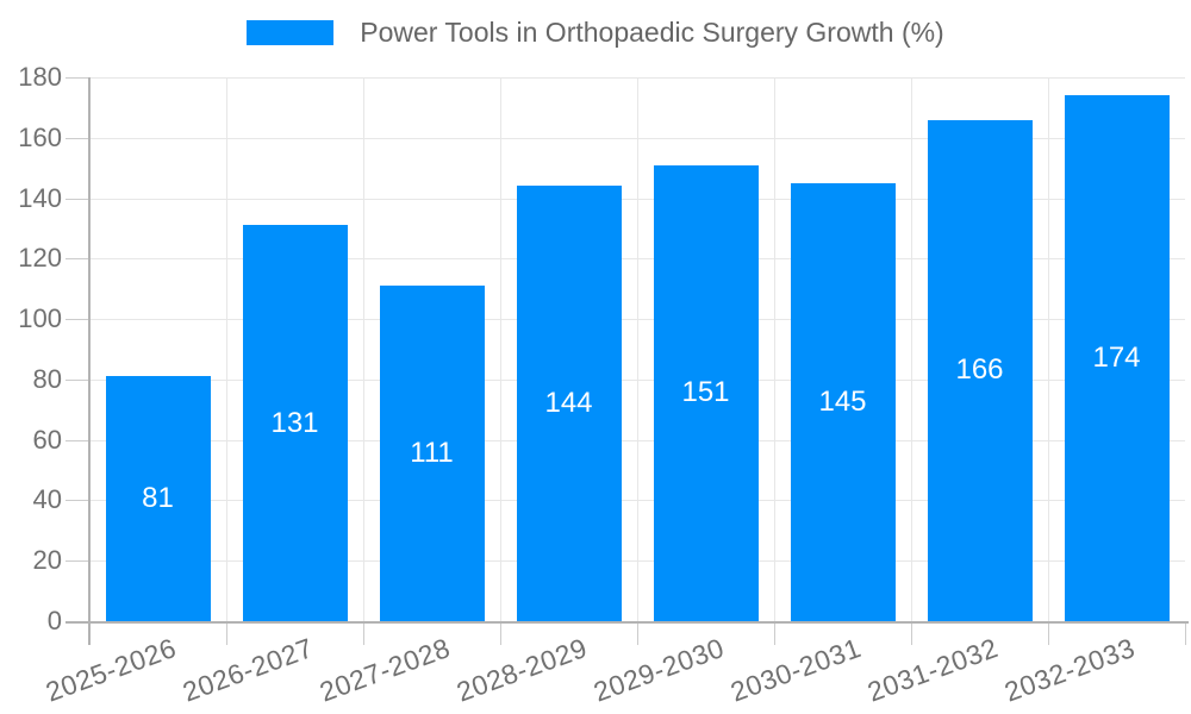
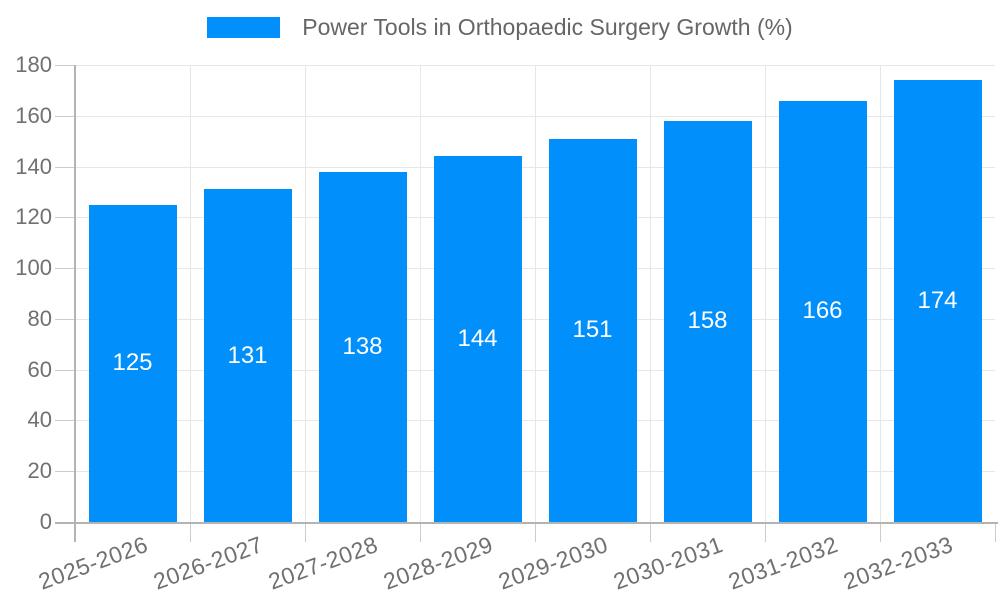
2025-2026: 81 -> 125
2027-2028: 111 -> 138
2030-2031: 145 -> 158
